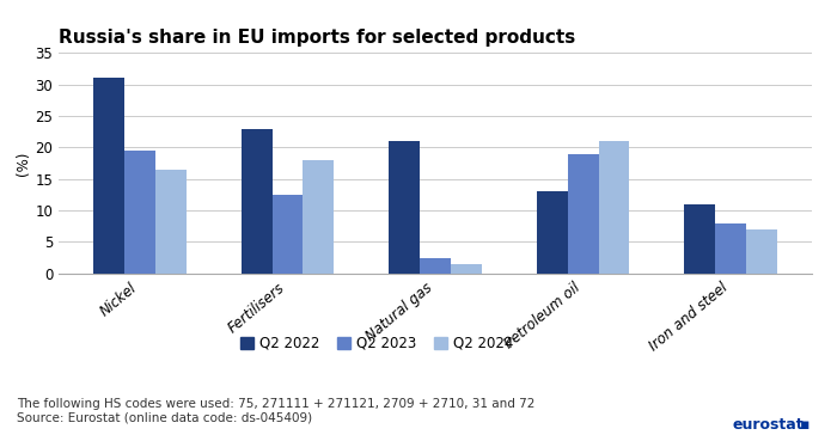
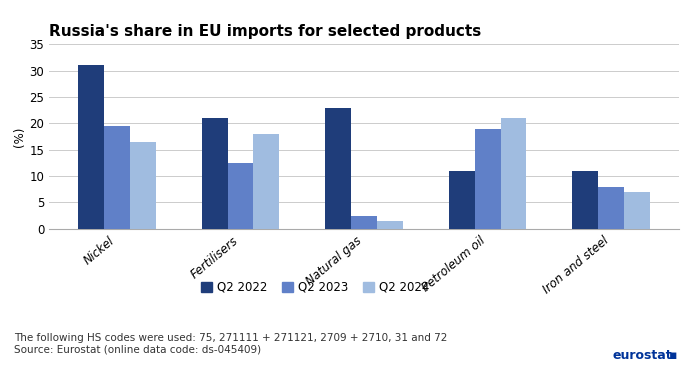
Q2 2022/Fertilisers: 23 -> 21
Q2 2022/Natural gas: 21 -> 23
Q2 2022/Petroleum oil: 13 -> 11
